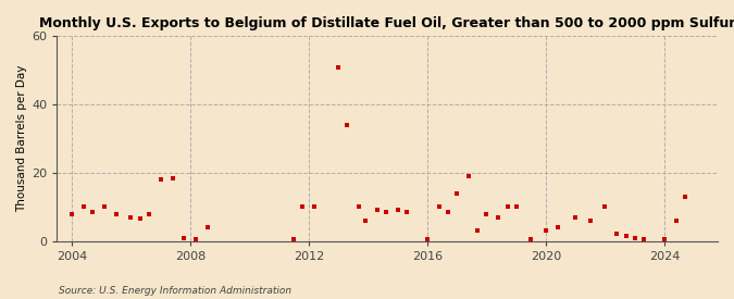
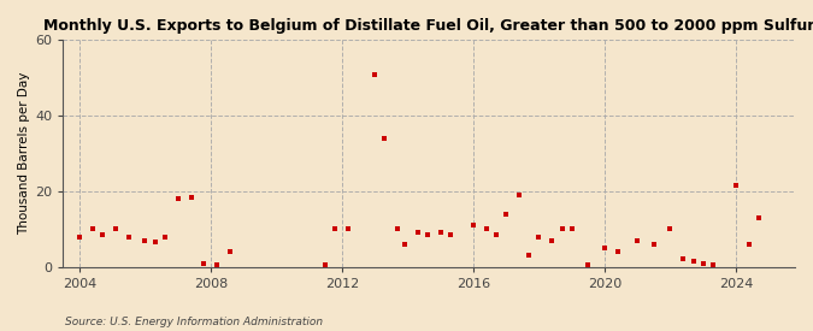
2016: 0.5 -> 11.0
2020: 3.0 -> 5.0
2024: 0.5 -> 21.5
